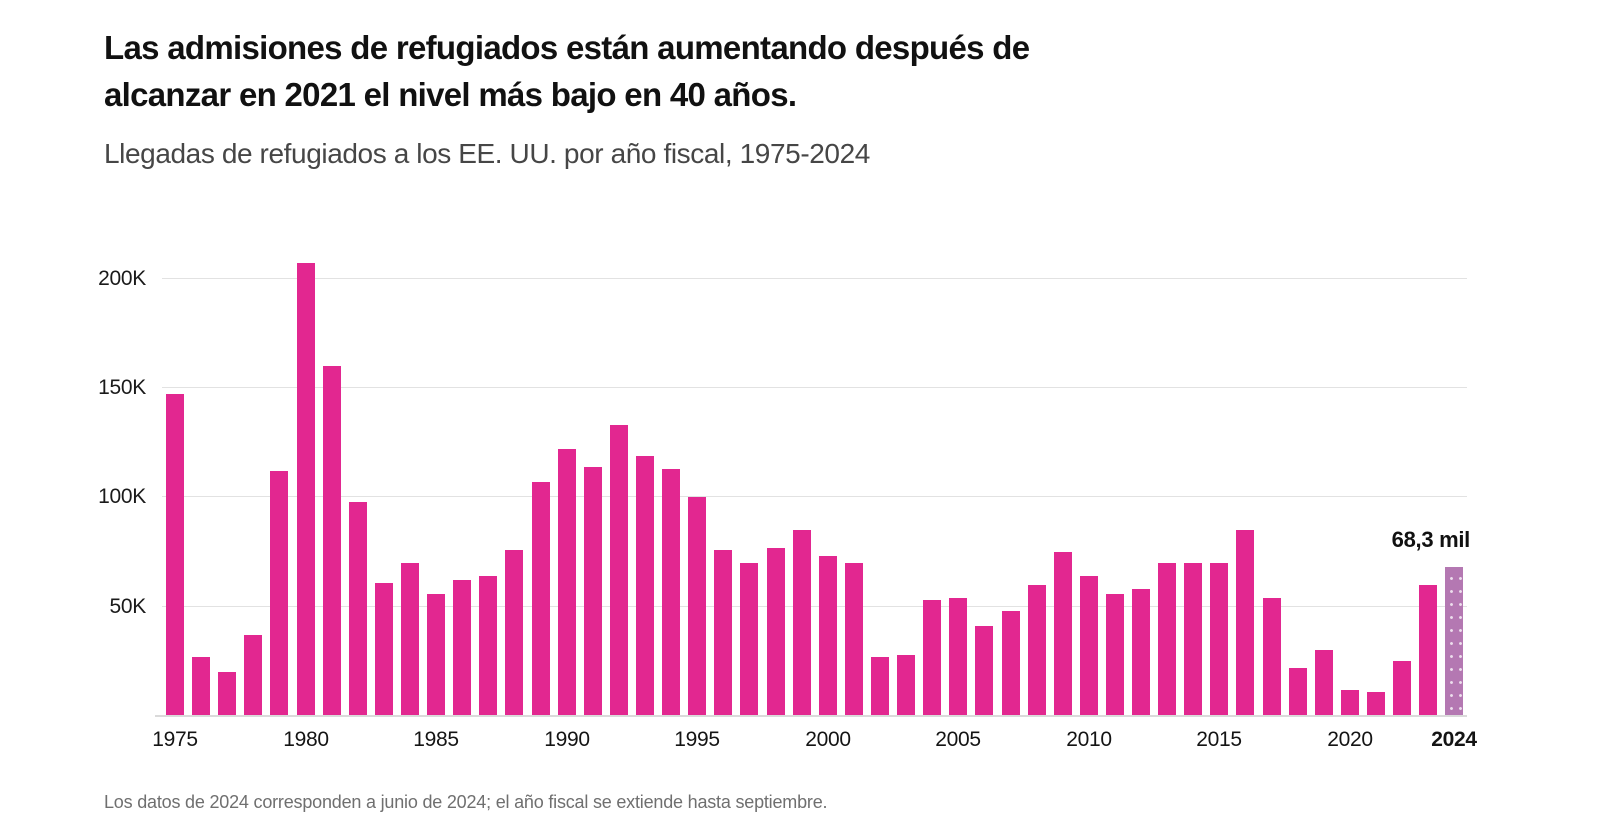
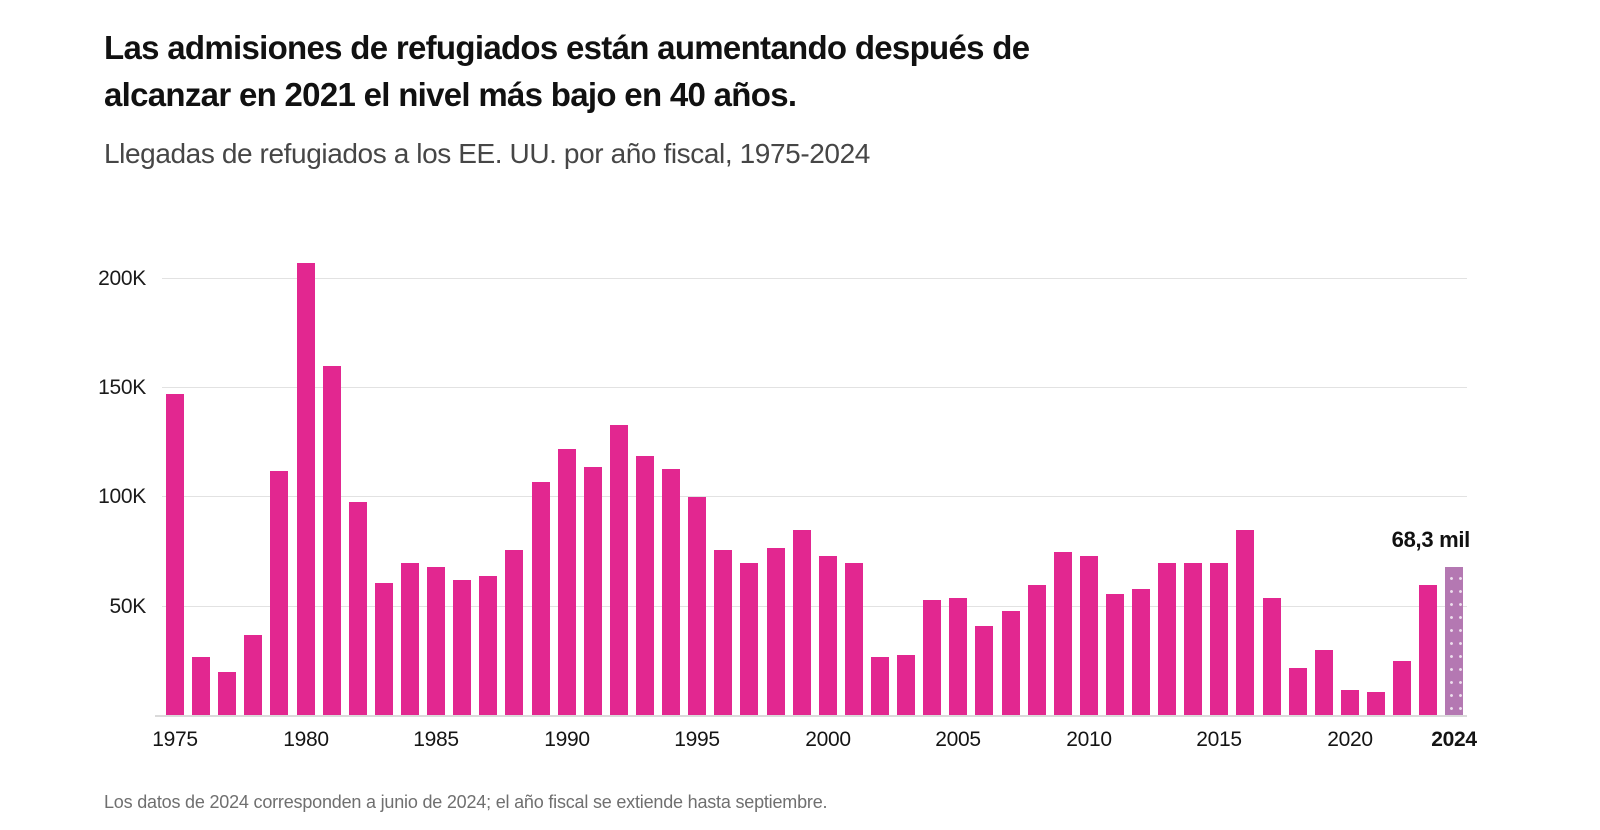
1985: 56K -> 68K
2010: 64K -> 73K
